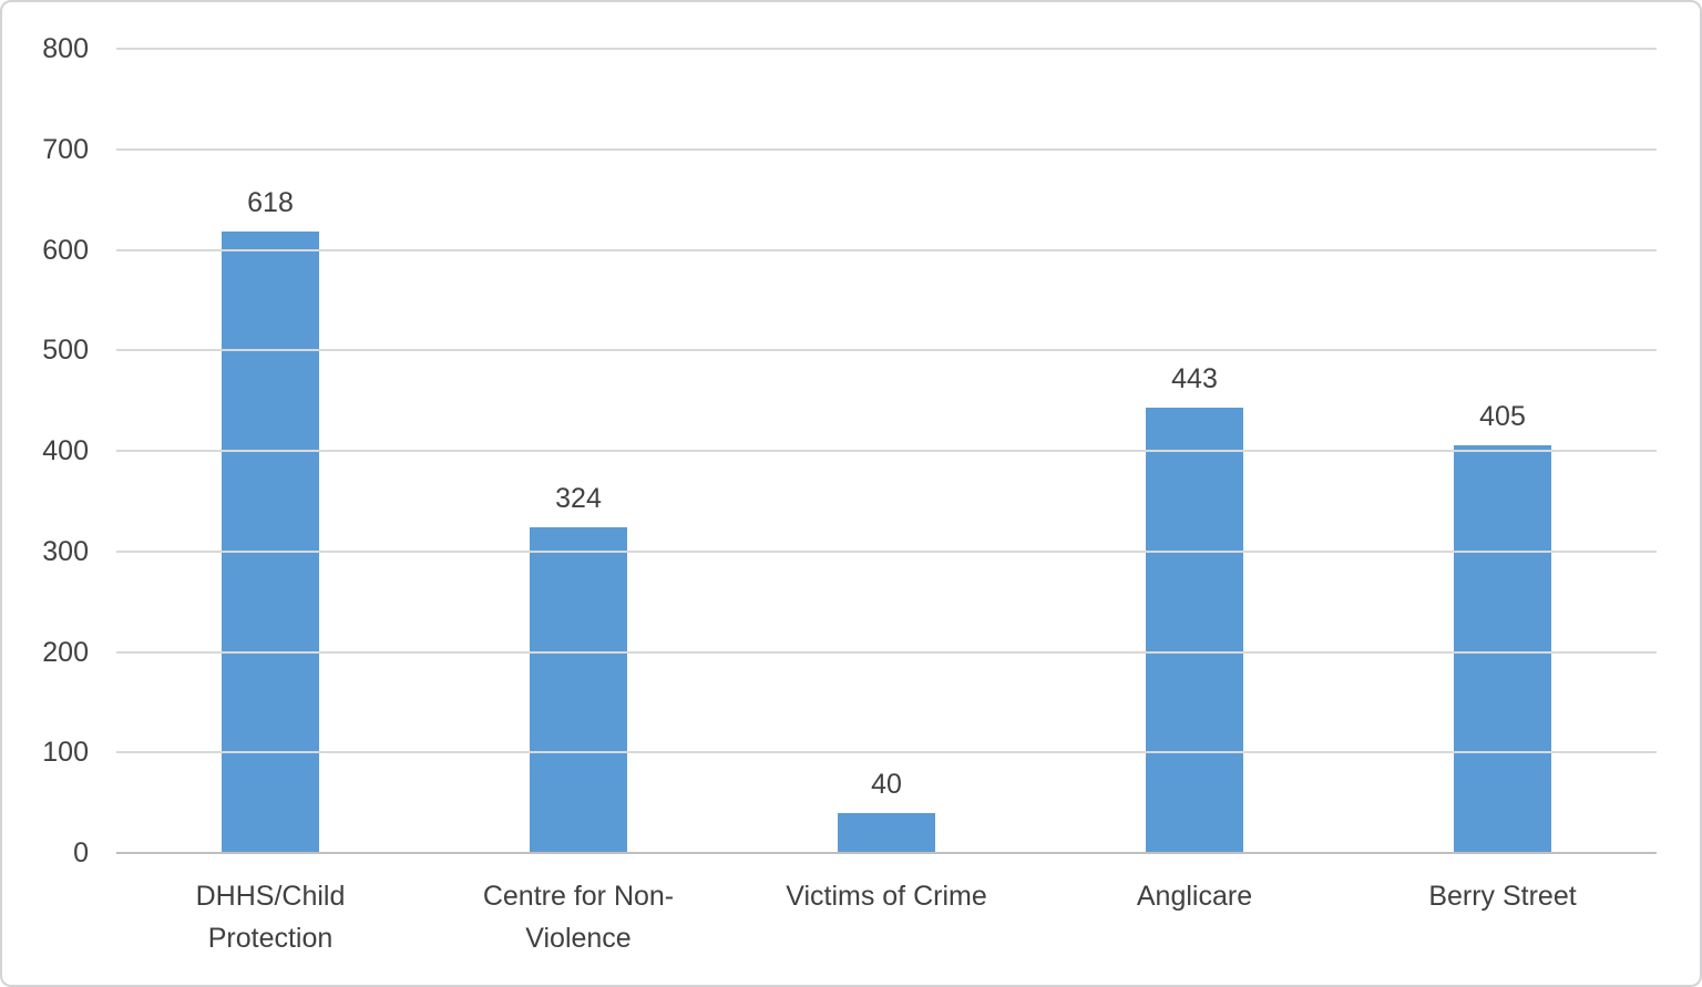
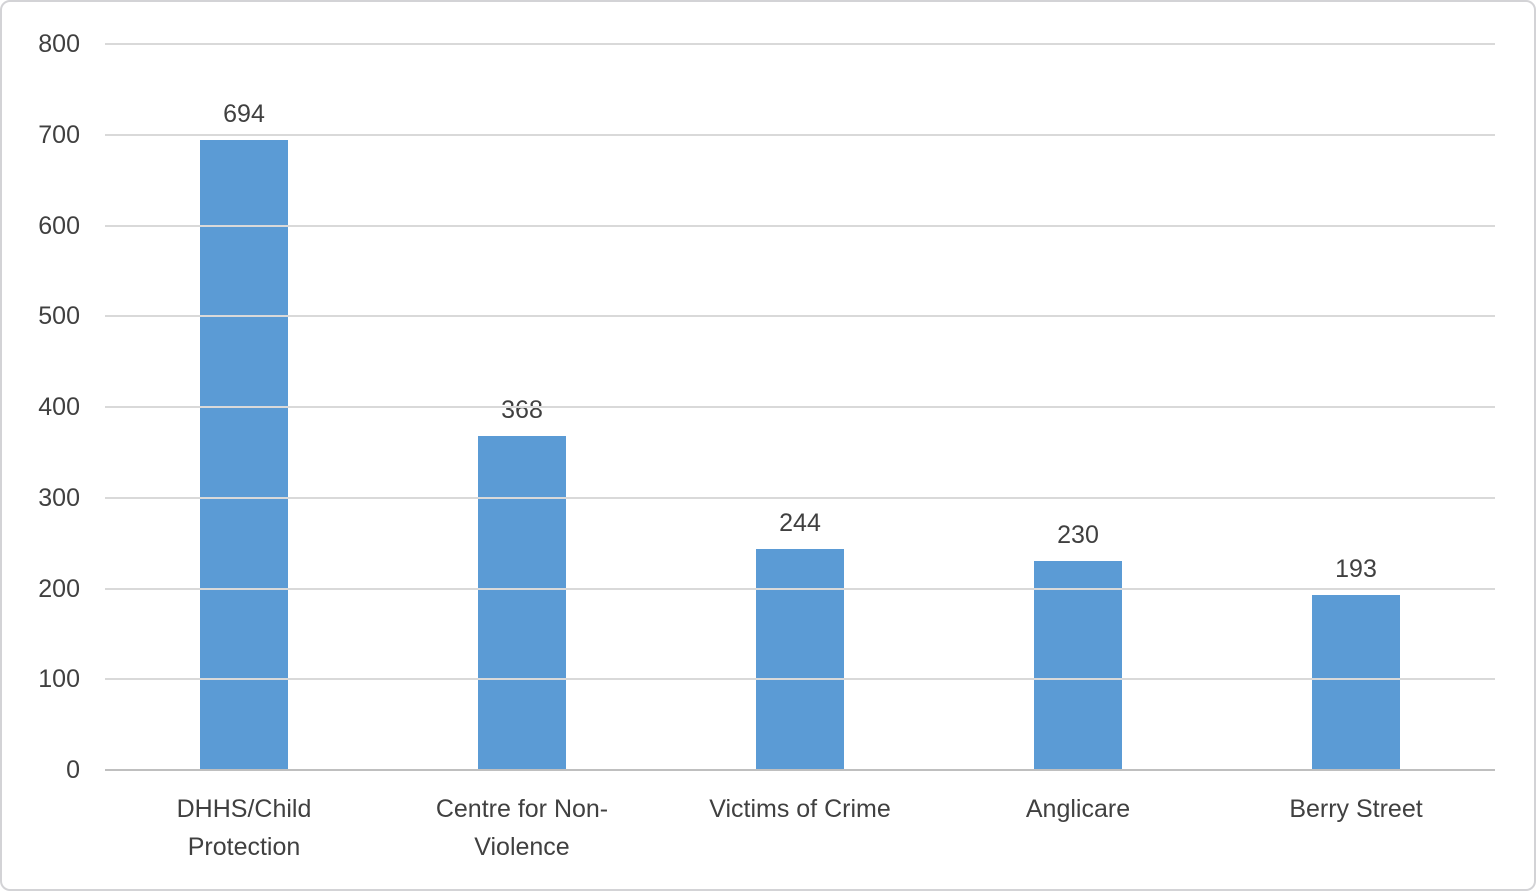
DHHS/Child Protection: 618 -> 694
Centre for Non-Violence: 324 -> 368
Victims of Crime: 40 -> 244
Anglicare: 443 -> 230
Berry Street: 405 -> 193
